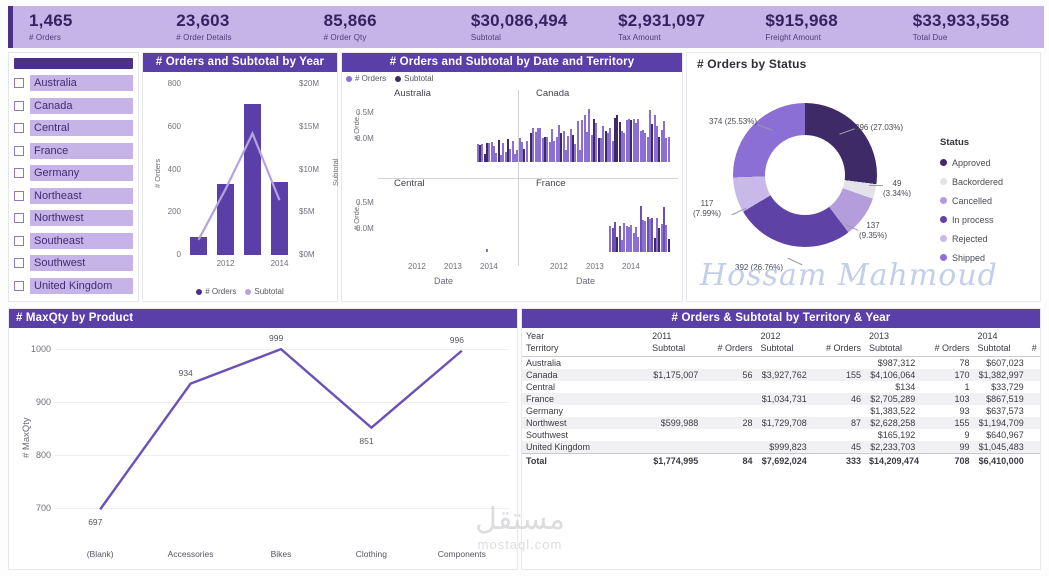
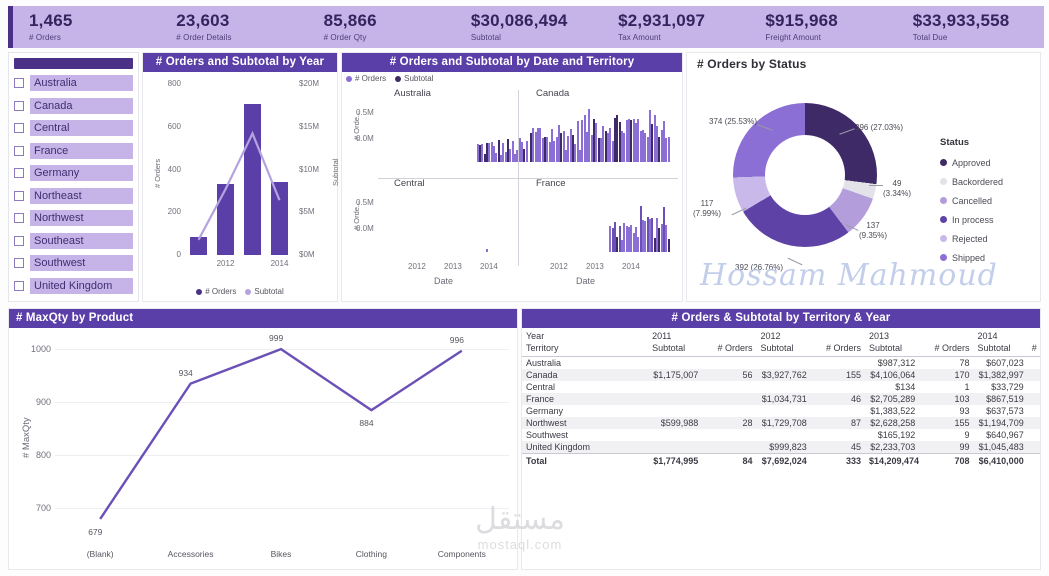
# MaxQty by Product/(Blank): 697 -> 679
# MaxQty by Product/Clothing: 851 -> 884
